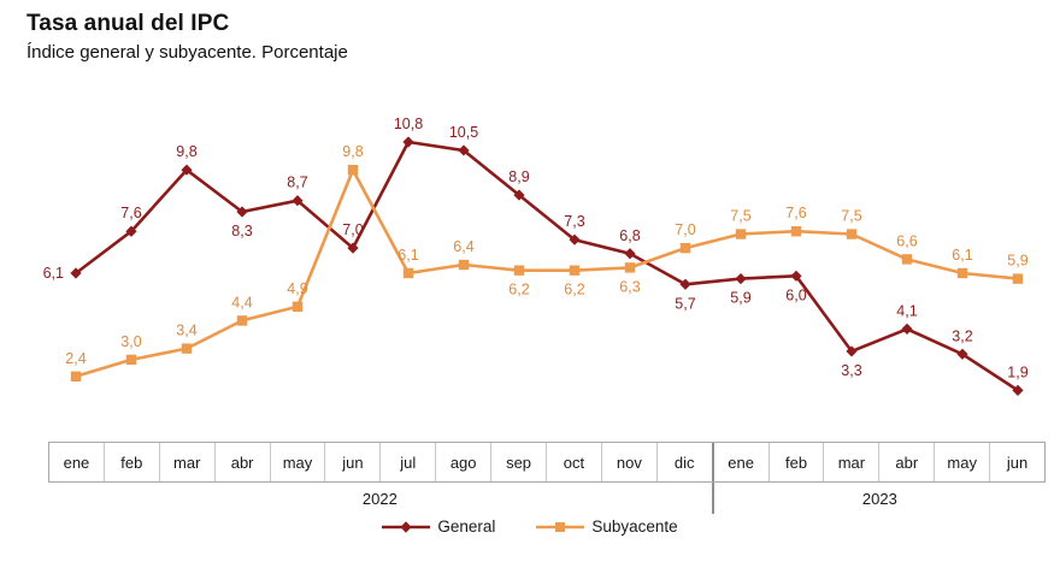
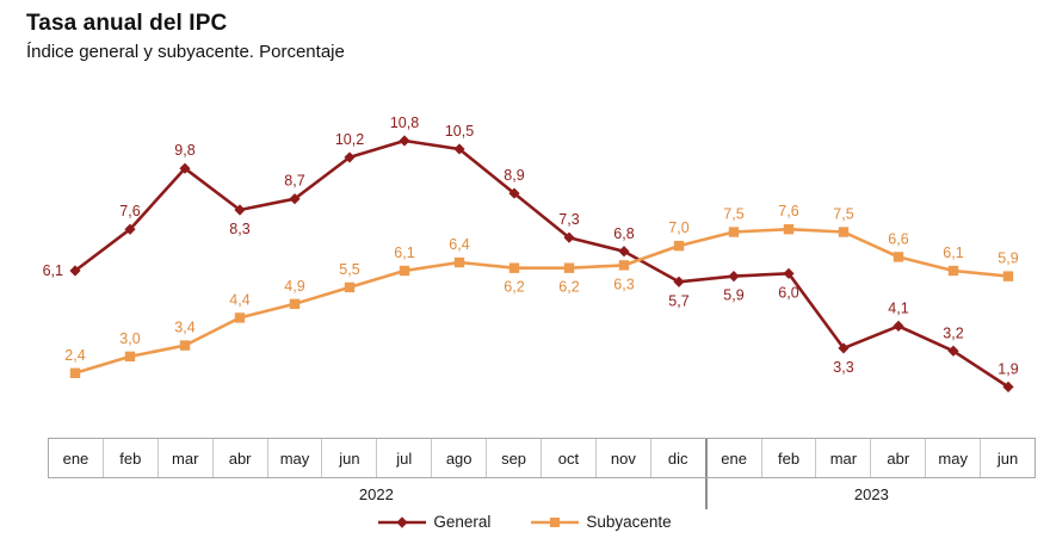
General/jun 2022: 7,0 -> 10,2
Subyacente/jun 2022: 9,8 -> 5,5
